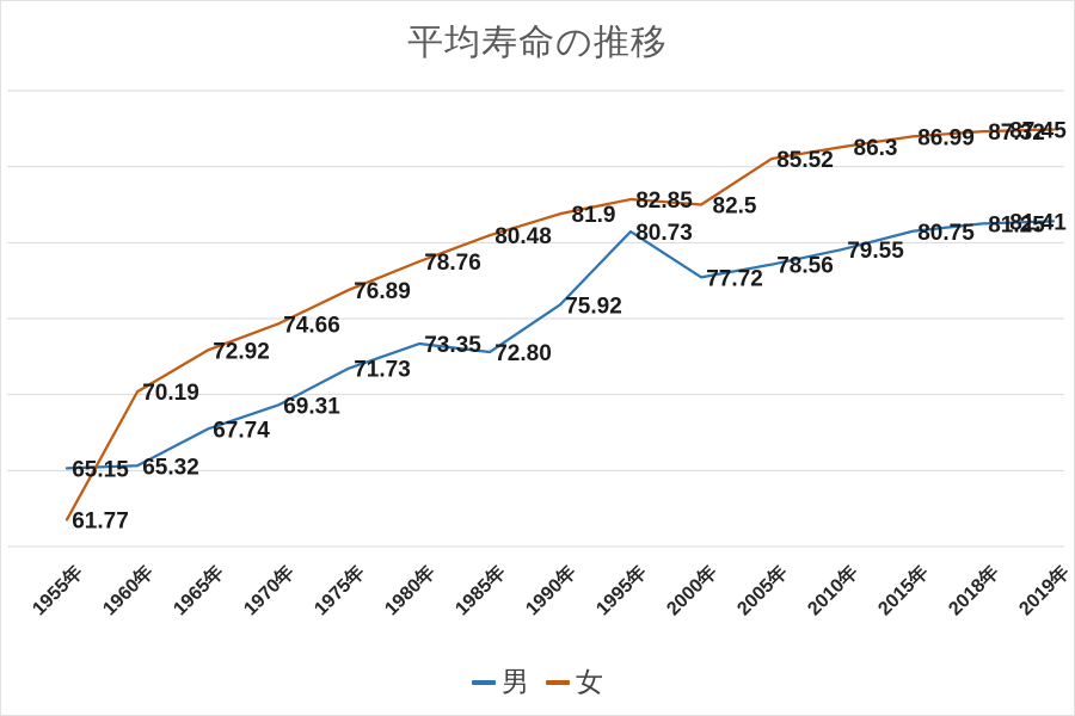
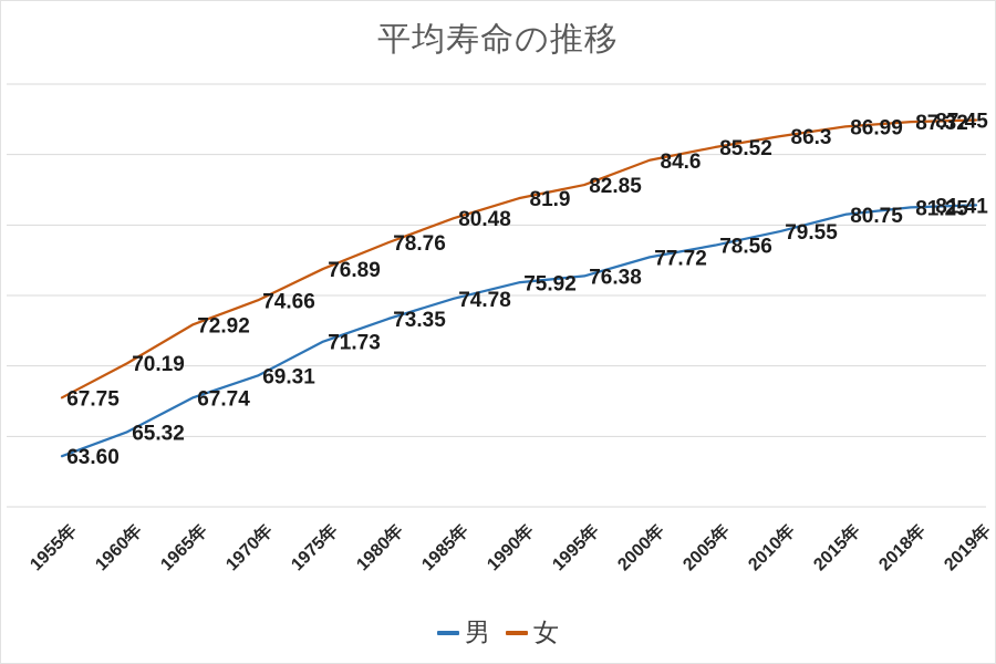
男/1955年: 65.15 -> 63.60
女/1955年: 61.77 -> 67.75
男/1985年: 72.80 -> 74.78
男/1995年: 80.73 -> 76.38
女/2000年: 82.5 -> 84.6
